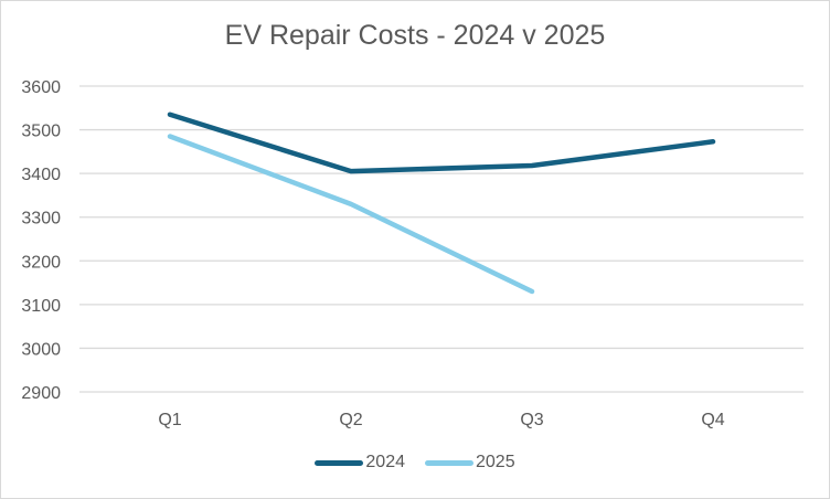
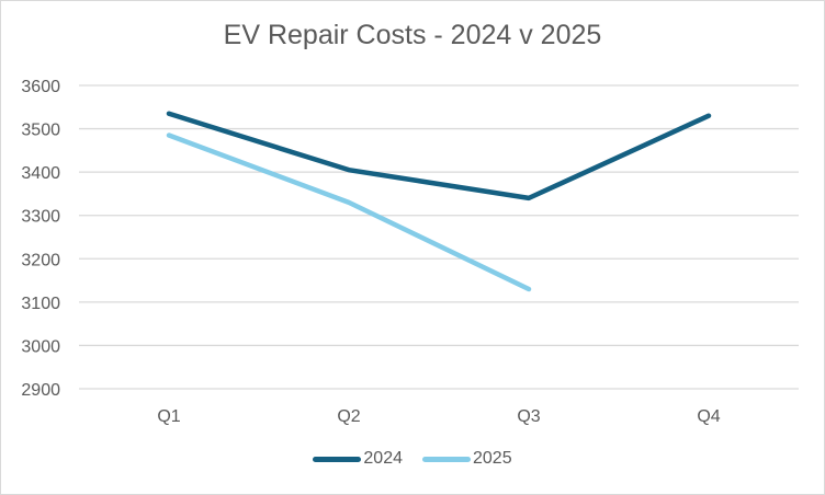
2024/Q3: 3420 -> 3340
2024/Q4: 3470 -> 3530
